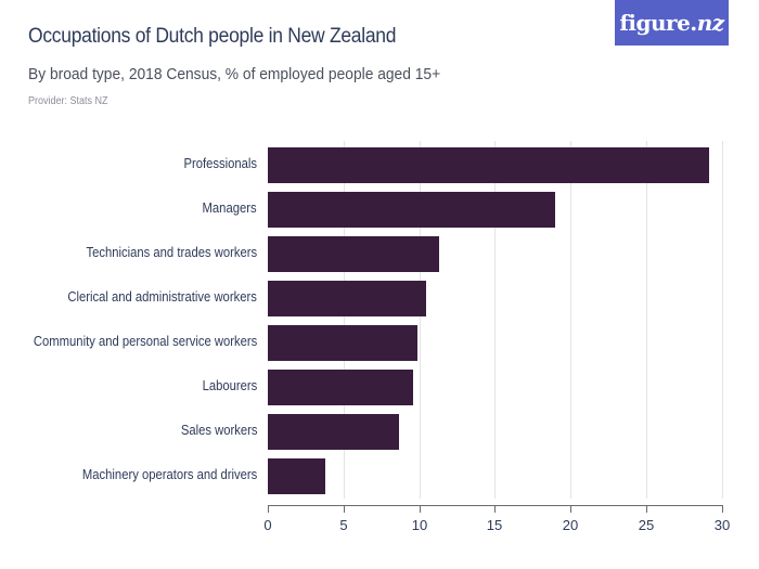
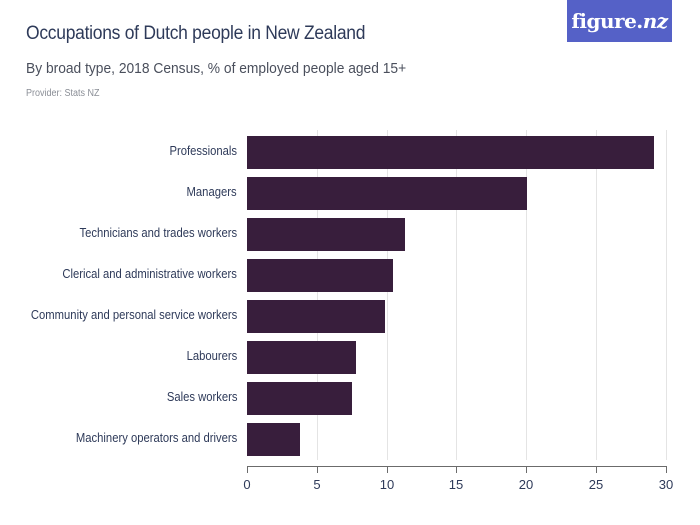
Managers: 19.0 -> 20.1
Labourers: 9.6 -> 7.8
Sales workers: 8.7 -> 7.5
